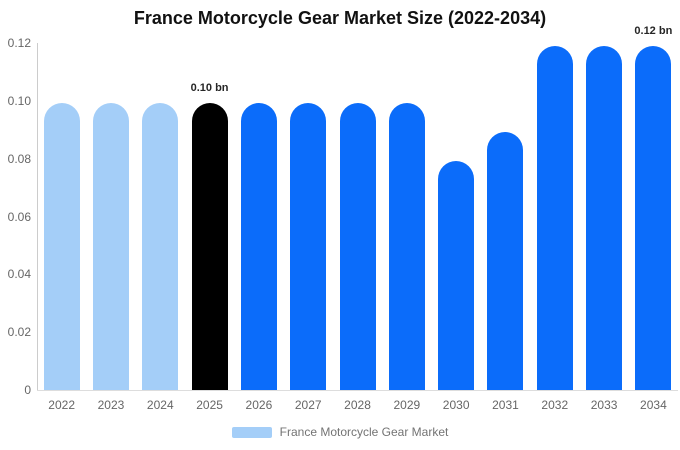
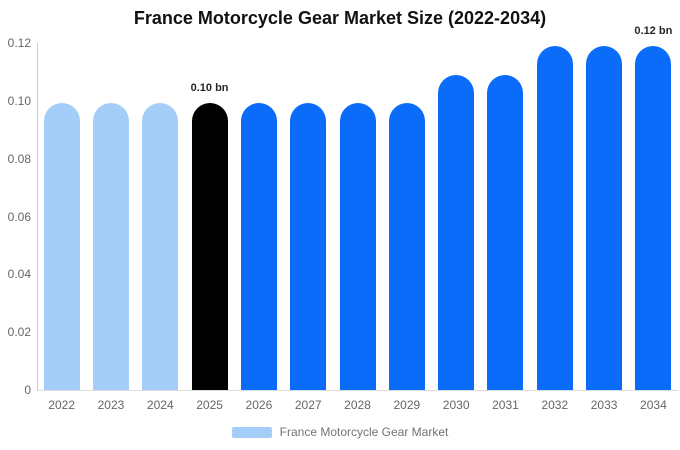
2030: 0.08 -> 0.11
2031: 0.09 -> 0.11
